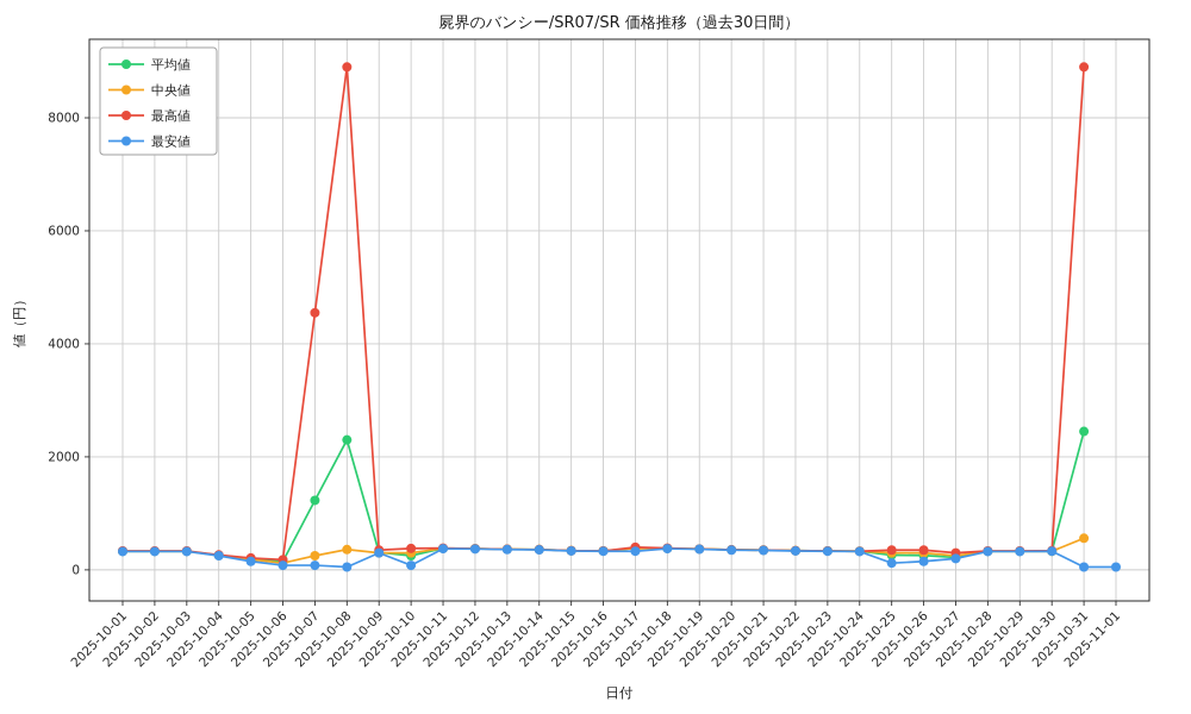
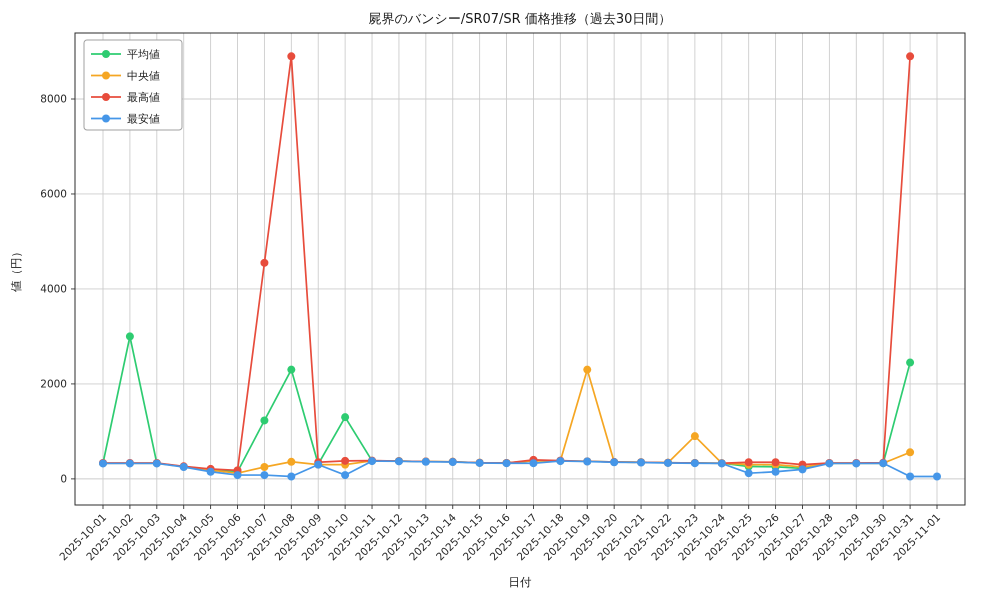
平均値/2025-10-02: 300 -> 3000
平均値/2025-10-10: 200 -> 1300
中央値/2025-10-19: 400 -> 2300
中央値/2025-10-23: 300 -> 900
